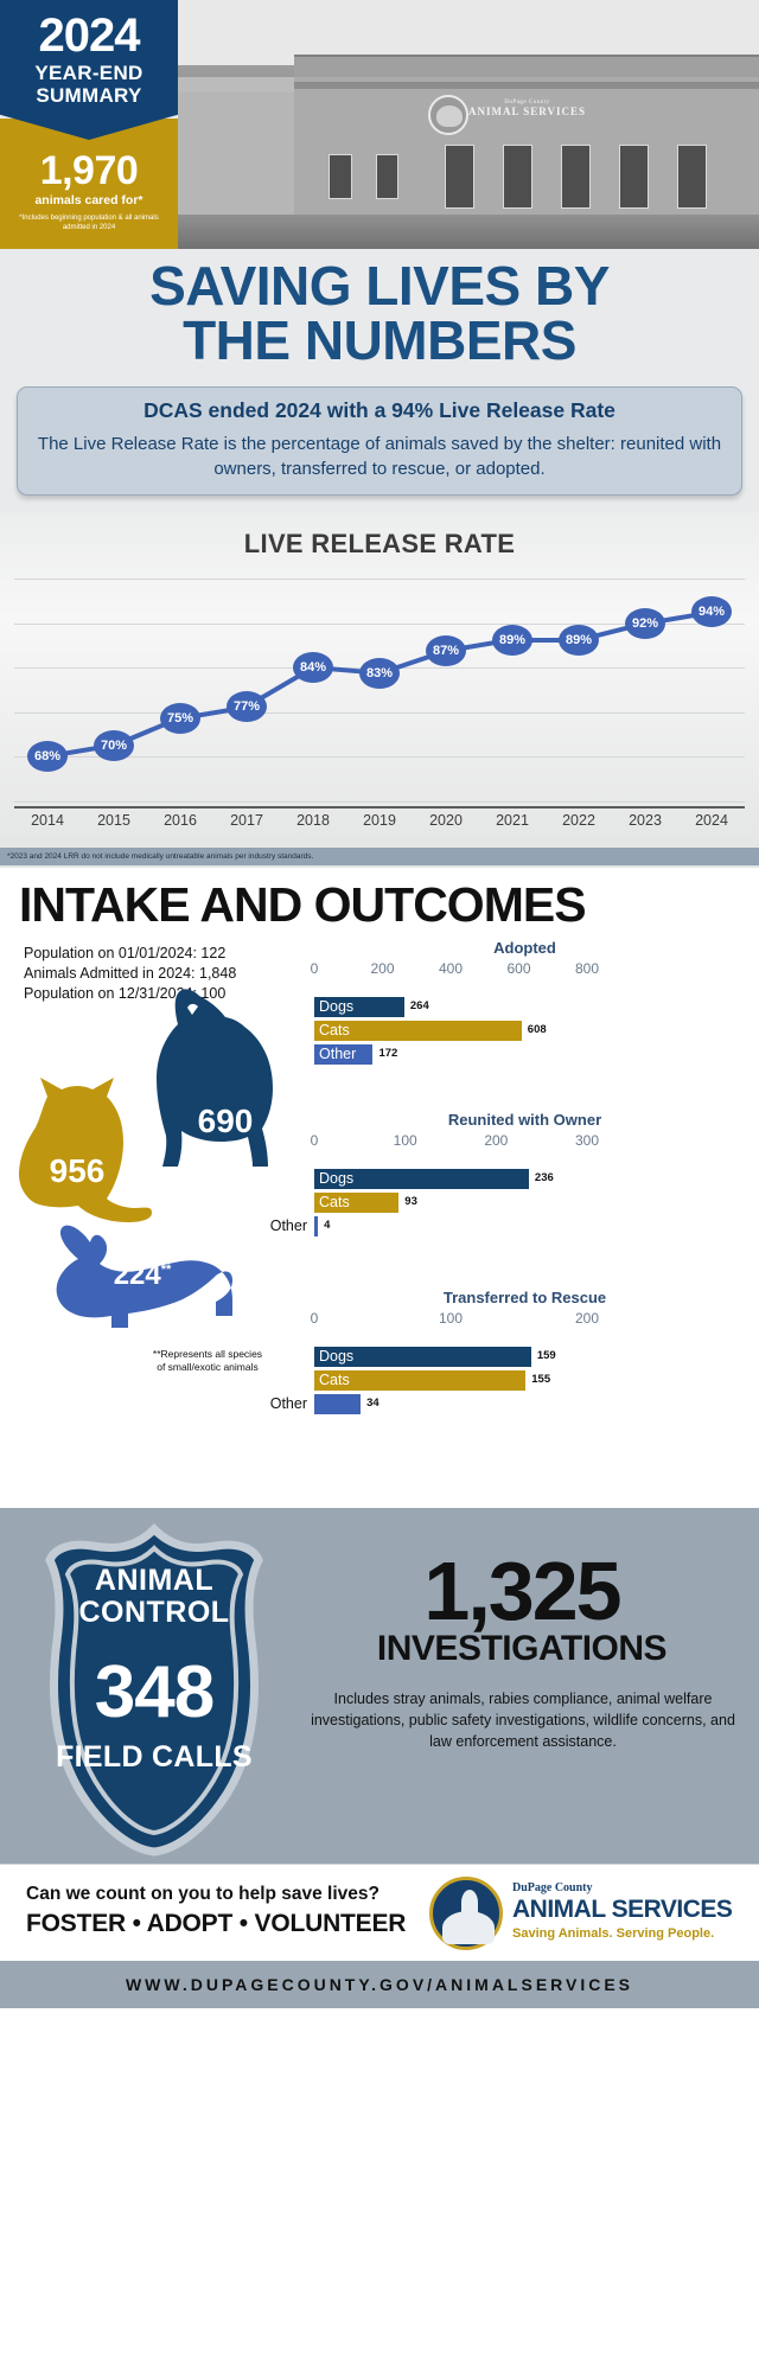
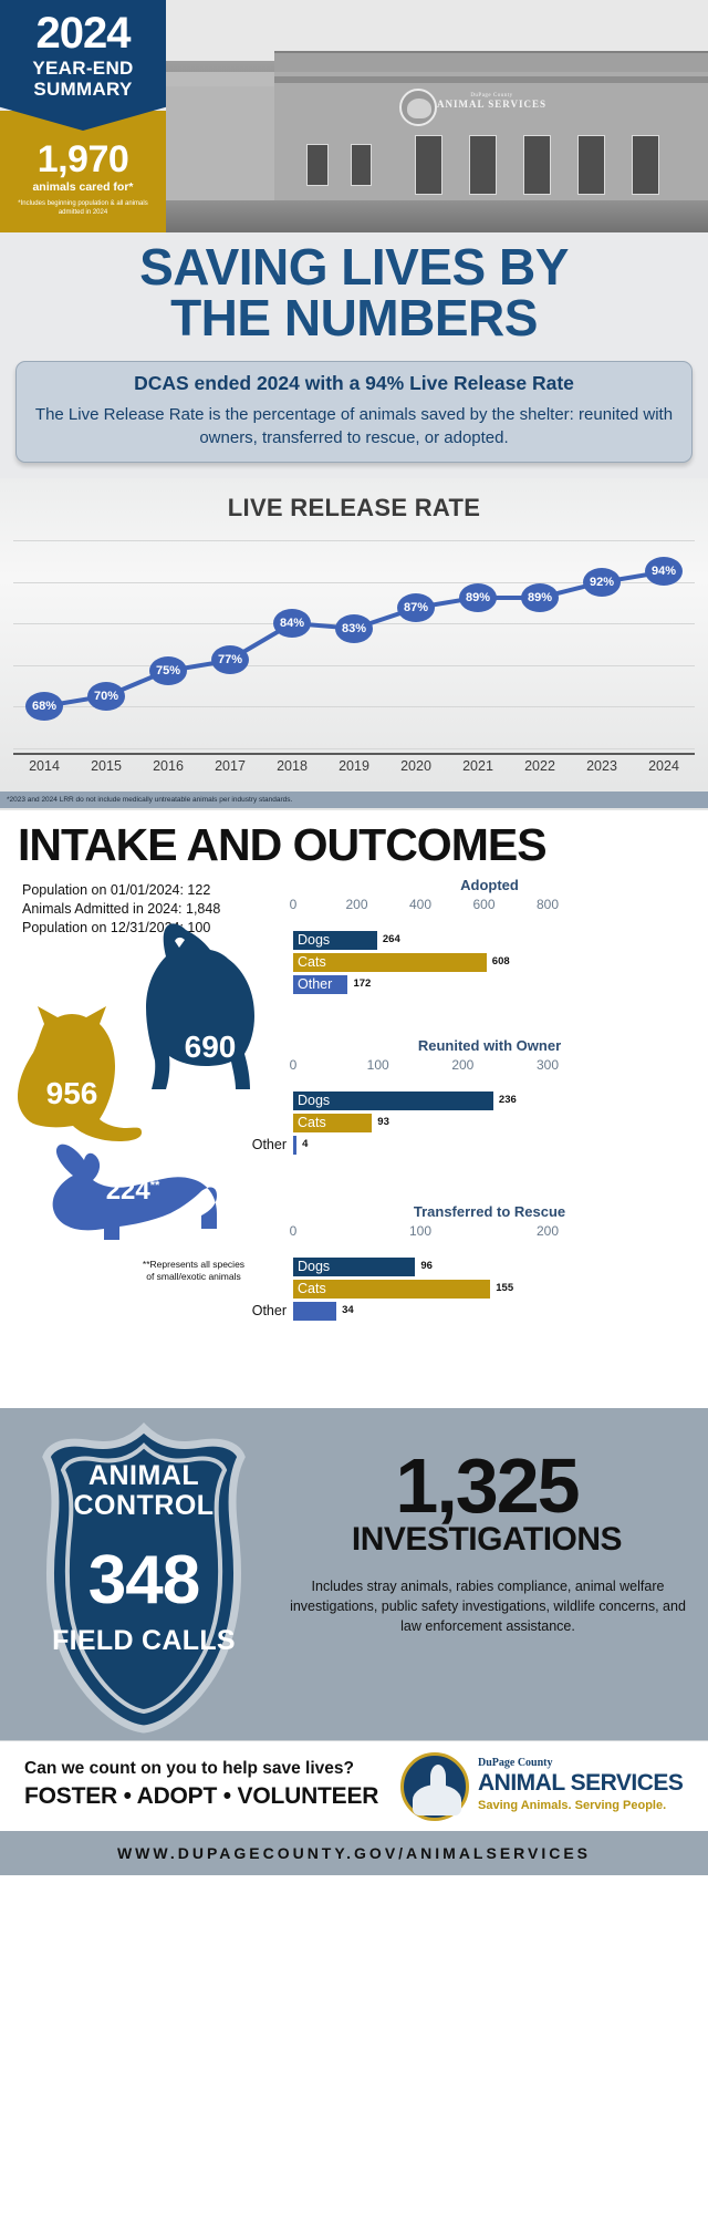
Transferred to Rescue/Dogs: 159 -> 96
